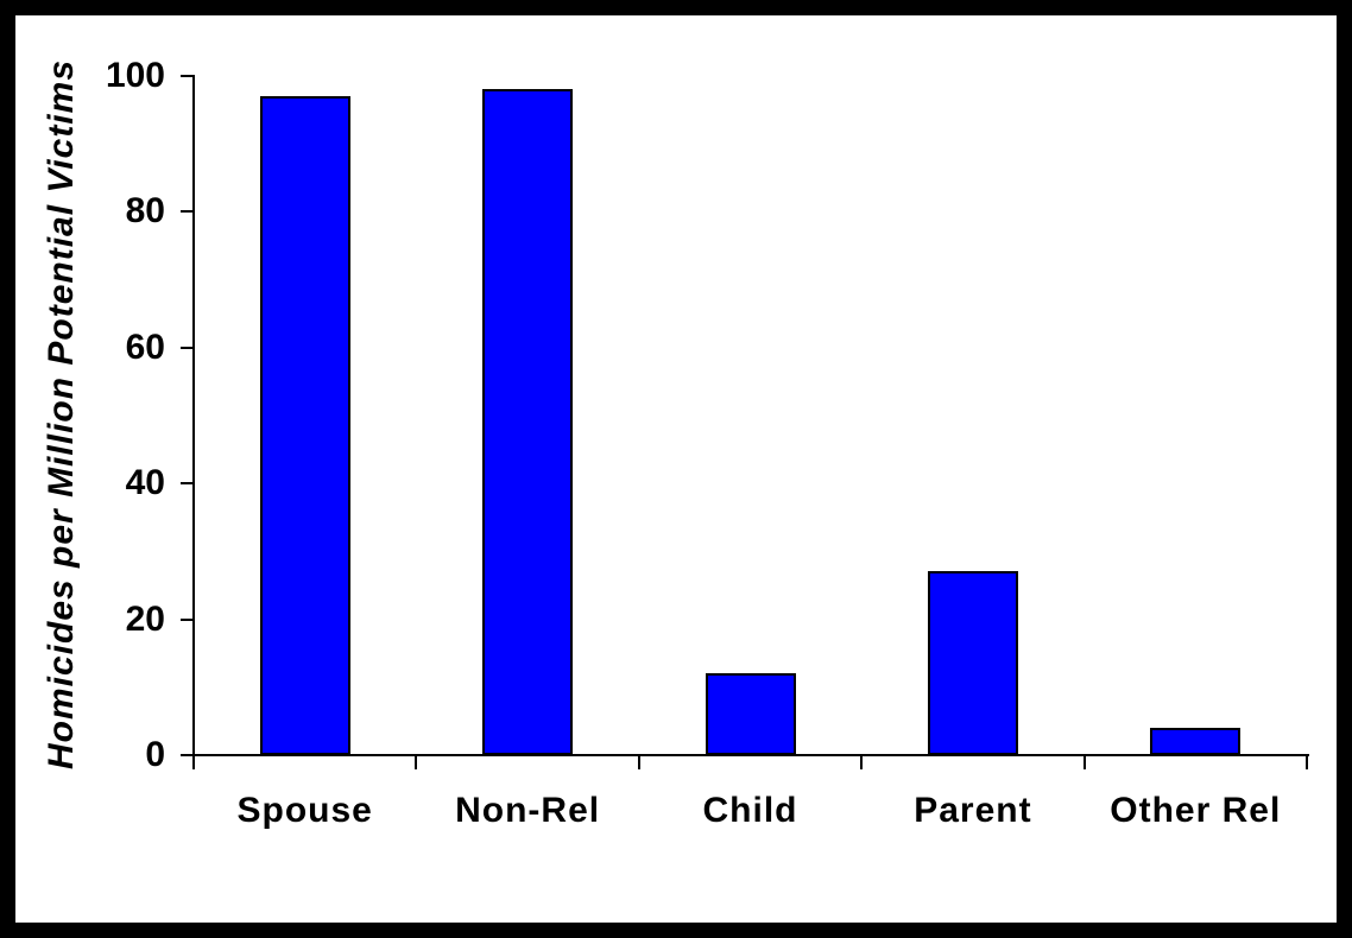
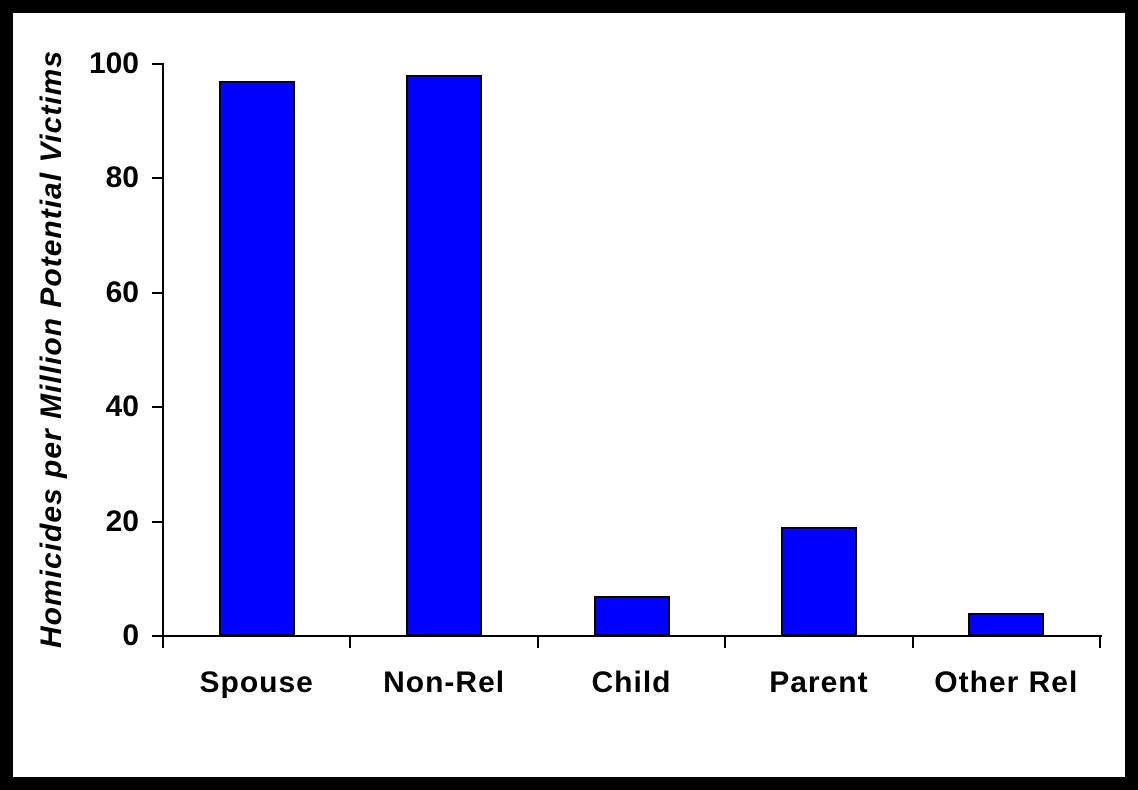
Child: 12 -> 7
Parent: 27 -> 19
